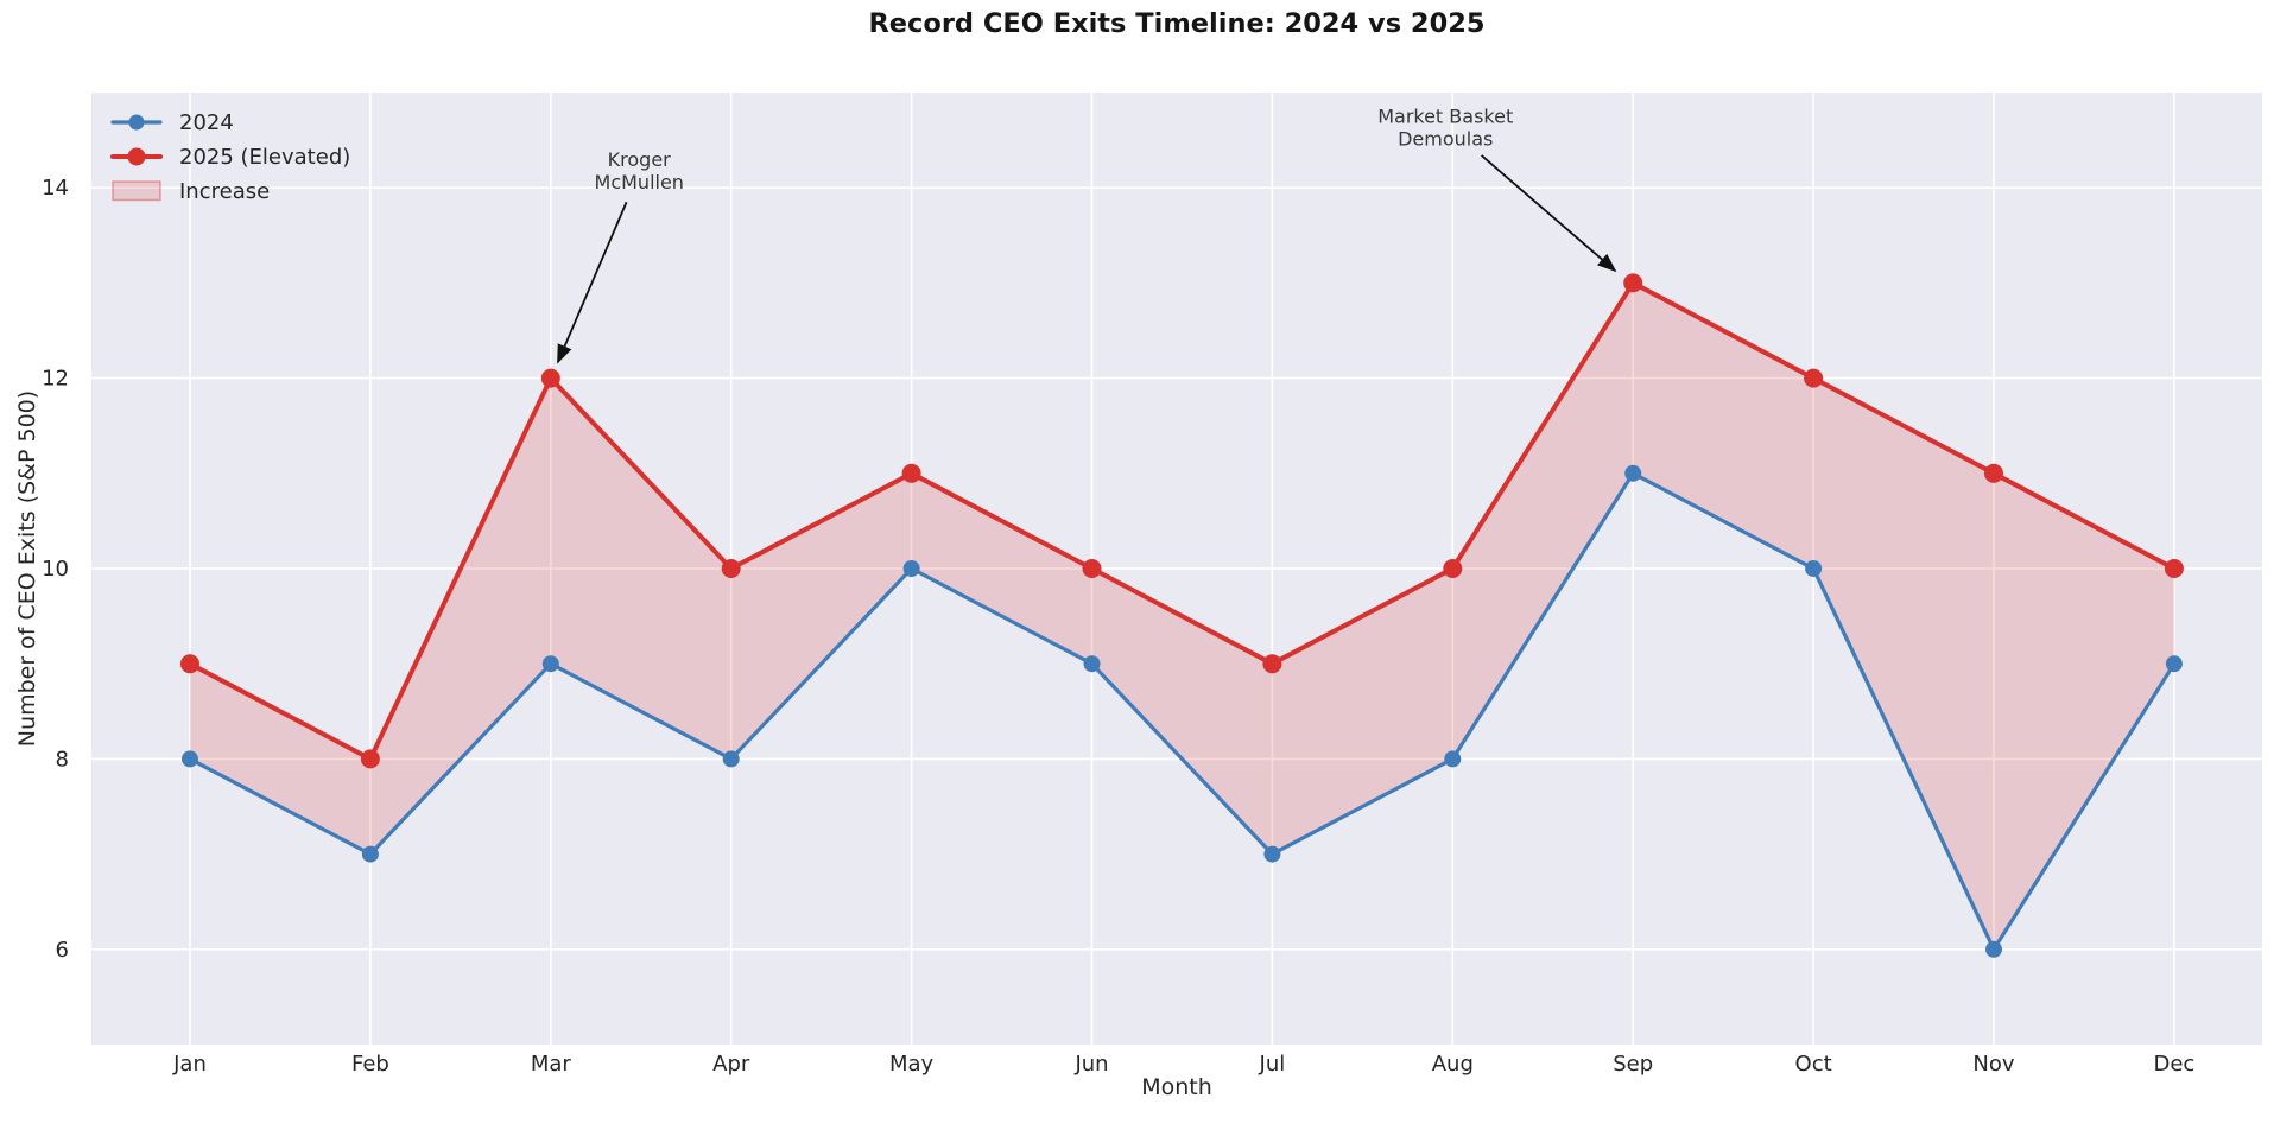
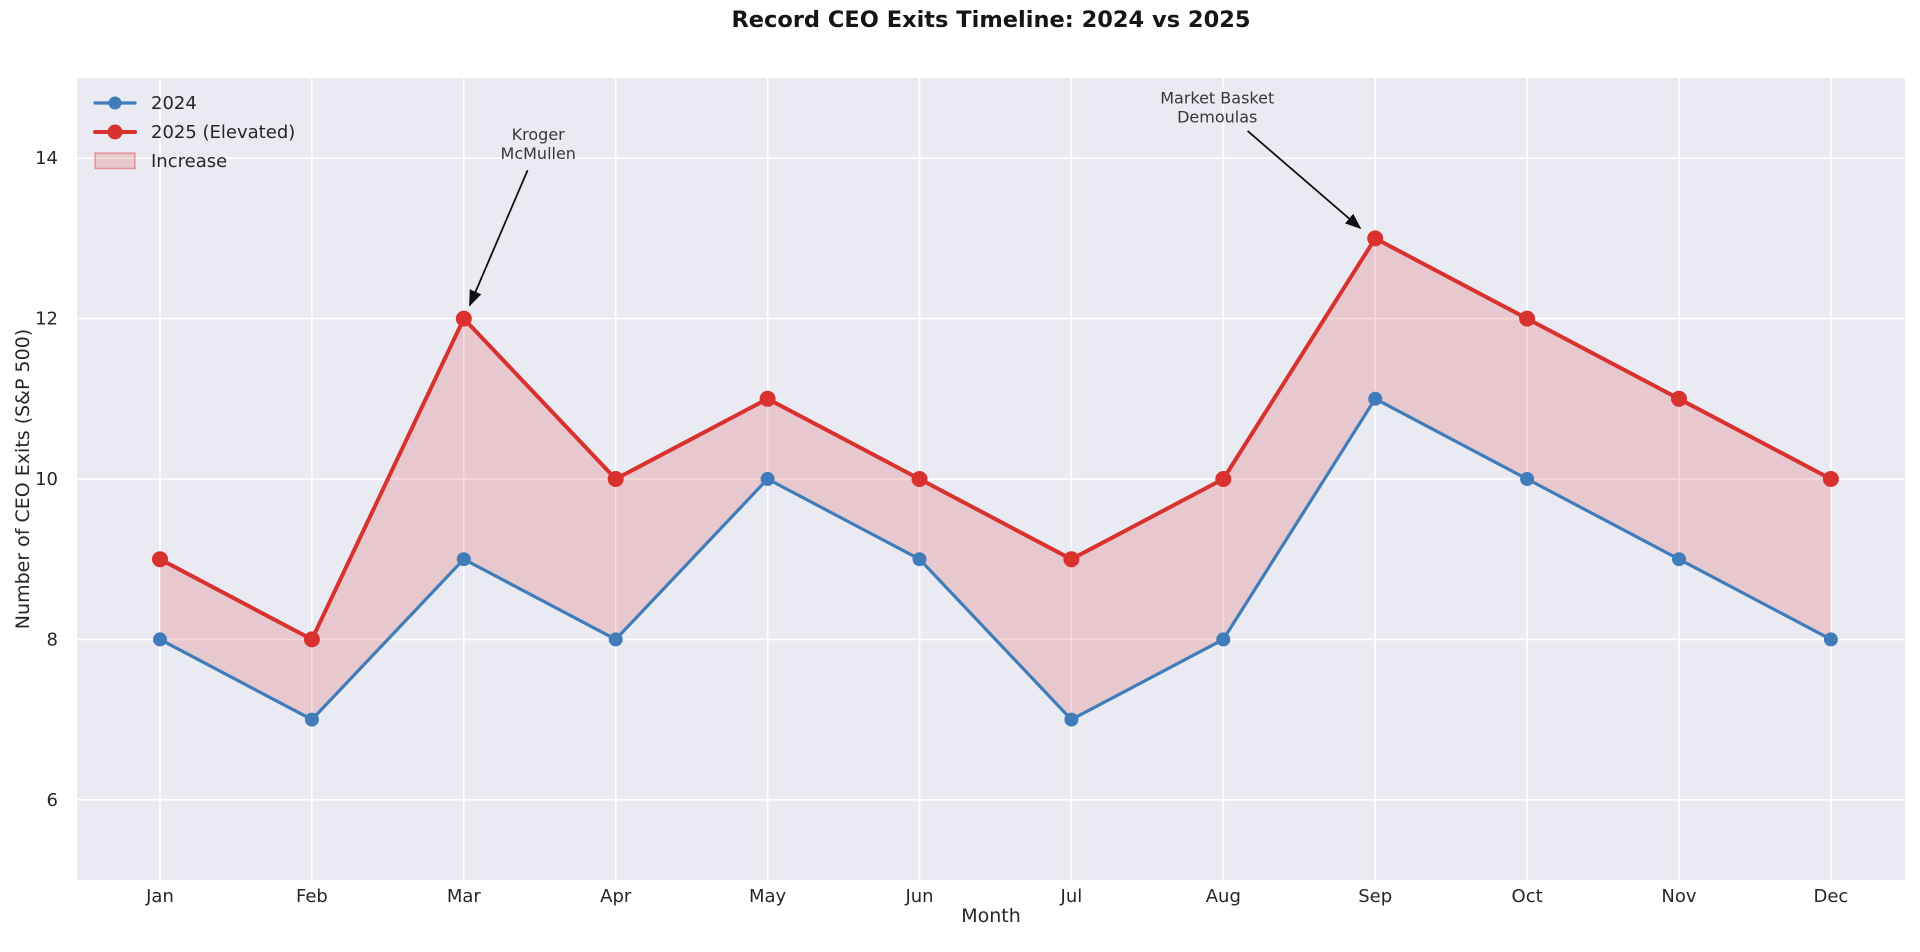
2024/Nov: 6 -> 9
2024/Dec: 9 -> 8
